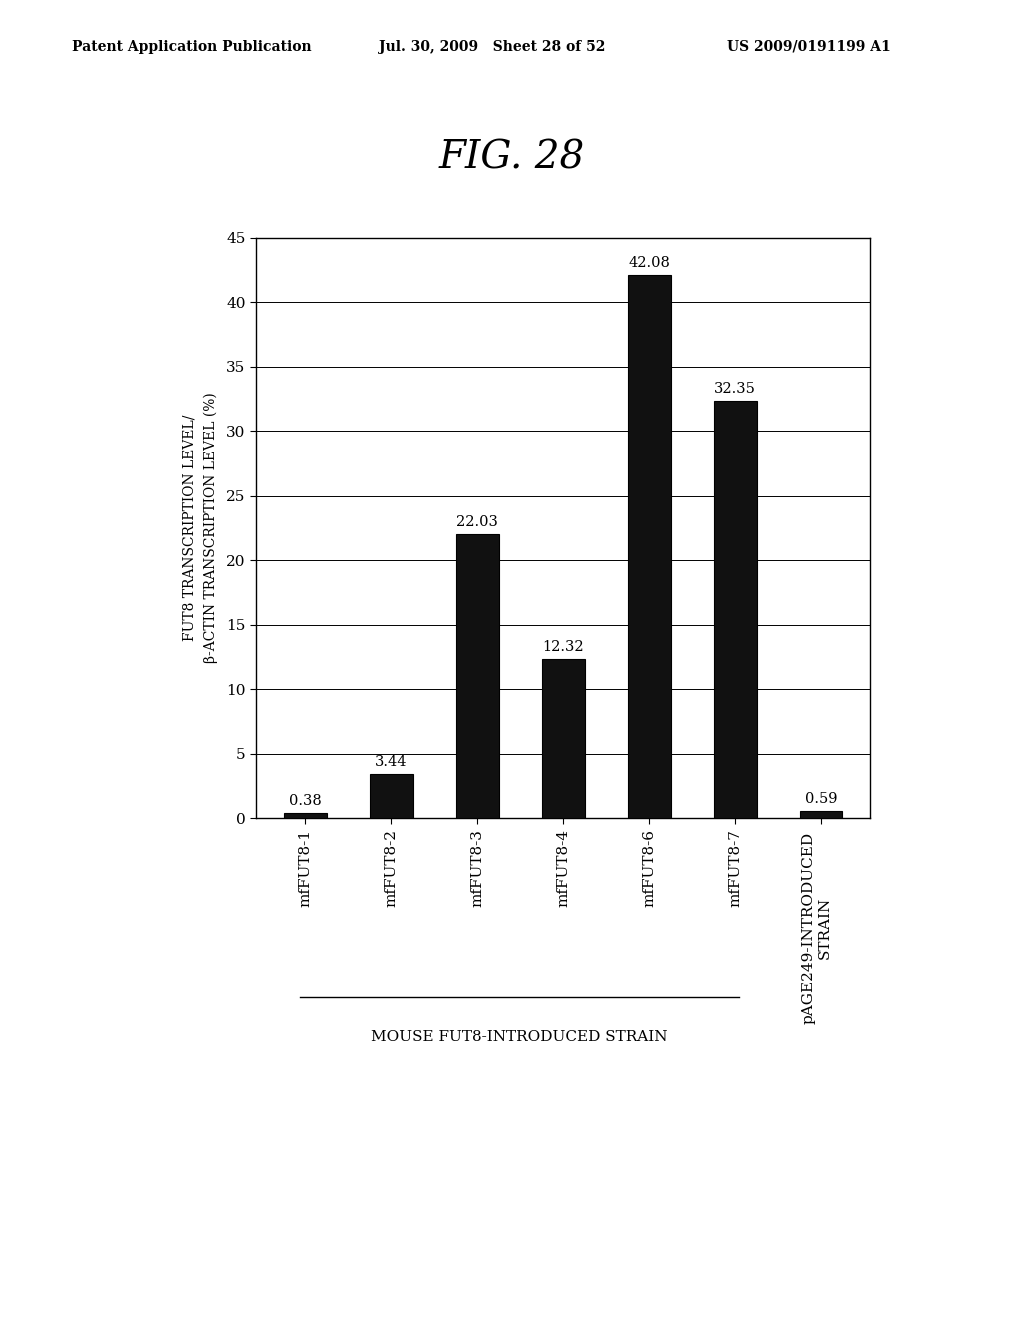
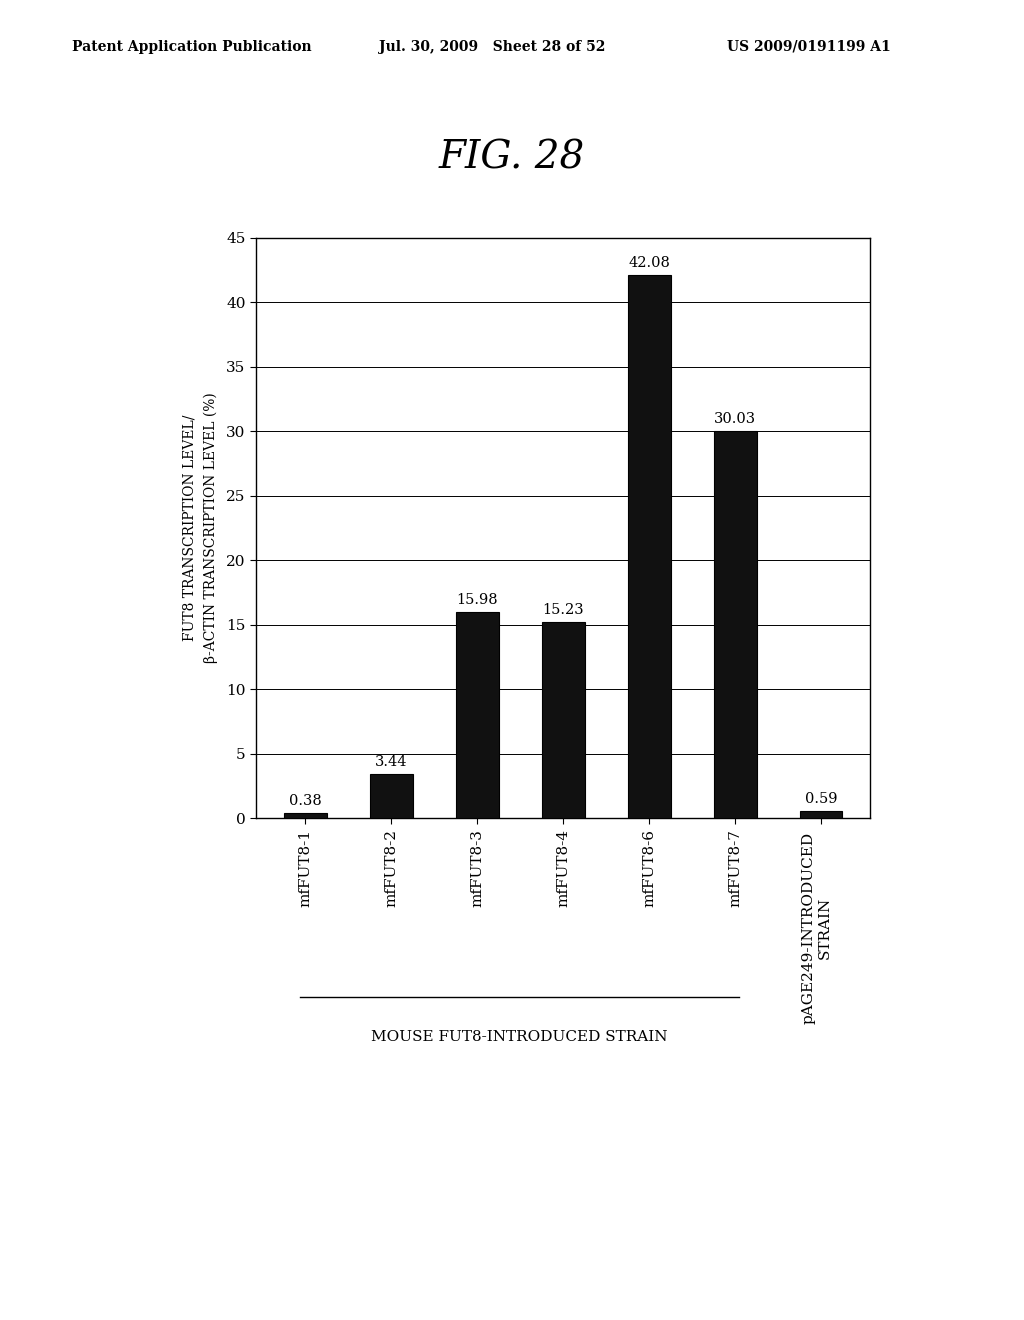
mfFUT8-3: 22.03 -> 15.98
mfFUT8-4: 12.32 -> 15.23
mfFUT8-7: 32.35 -> 30.03
